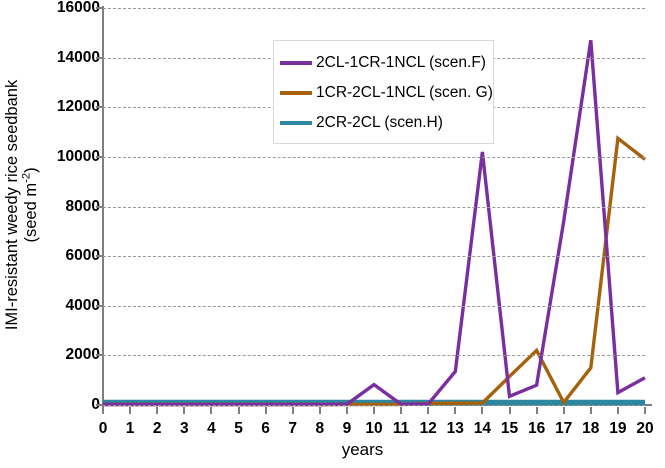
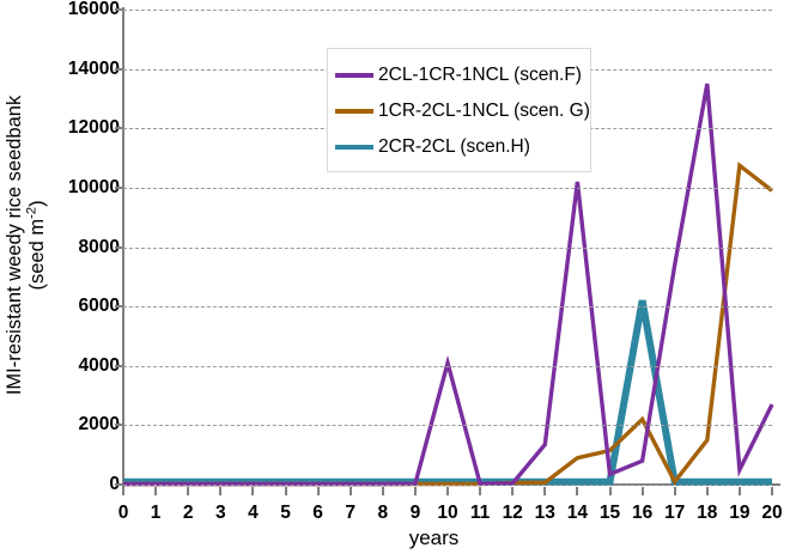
2CL-1CR-1NCL (scen.F)/10: 800 -> 4100
1CR-2CL-1NCL (scen. G)/14: 100 -> 900
2CR-2CL (scen.H)/16: 100 -> 6200
2CL-1CR-1NCL (scen.F)/18: 14700 -> 13500
2CL-1CR-1NCL (scen.F)/20: 1100 -> 2700
